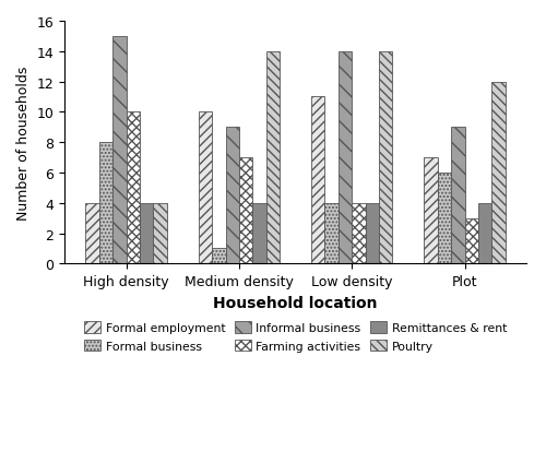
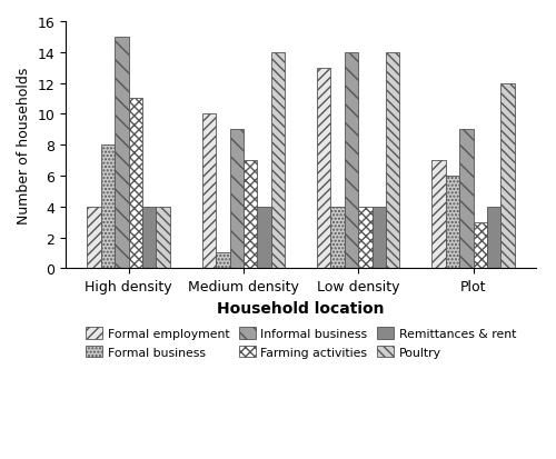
Farming activities/High density: 10 -> 11
Formal employment/Low density: 11 -> 13
